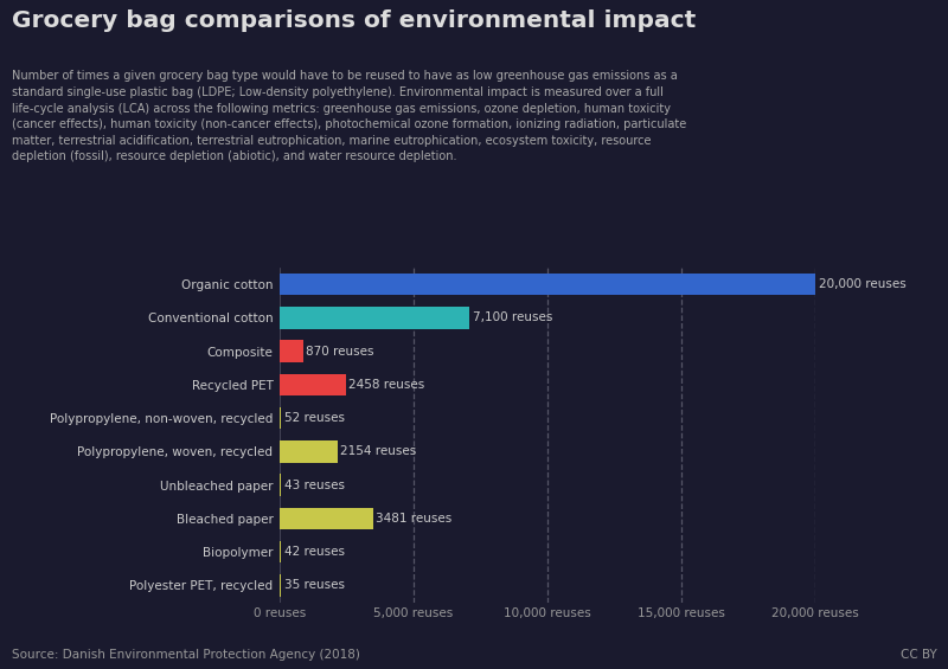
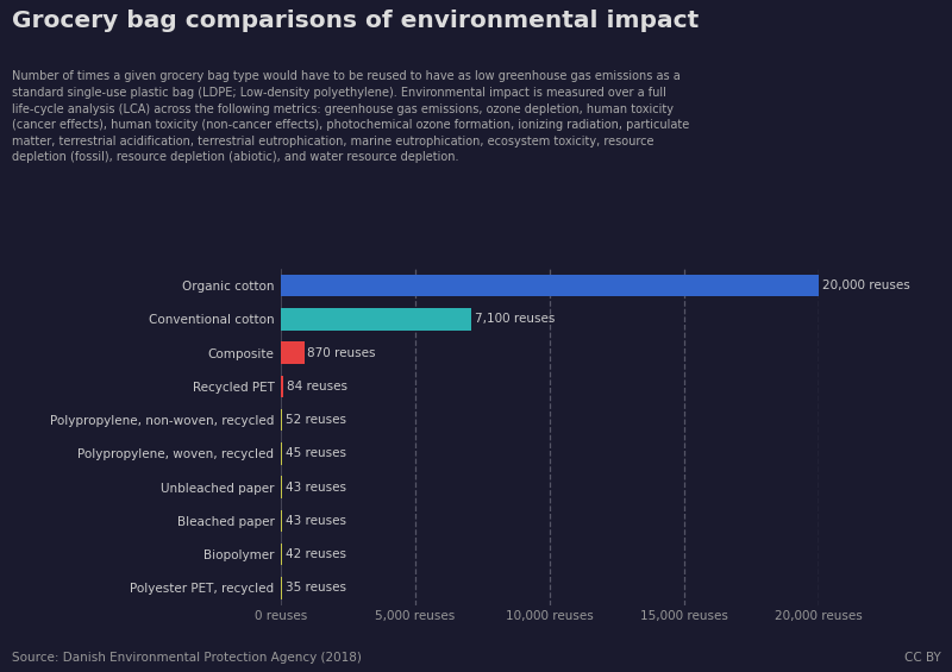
Recycled PET: 2458 -> 84
Polypropylene, woven, recycled: 2154 -> 45
Bleached paper: 3481 -> 43
